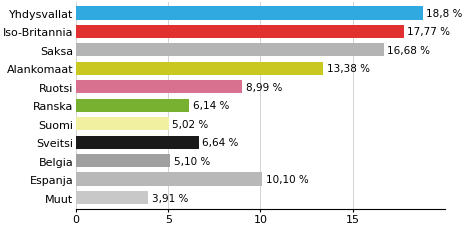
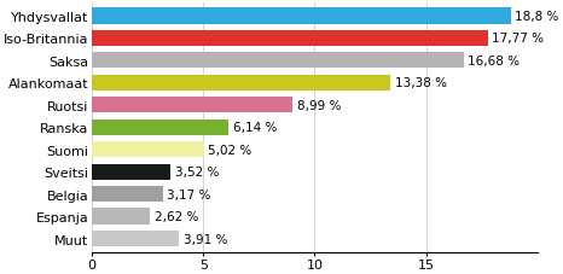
Sveitsi: 6,64 -> 3,52
Belgia: 5,10 -> 3,17
Espanja: 10,10 -> 2,62
